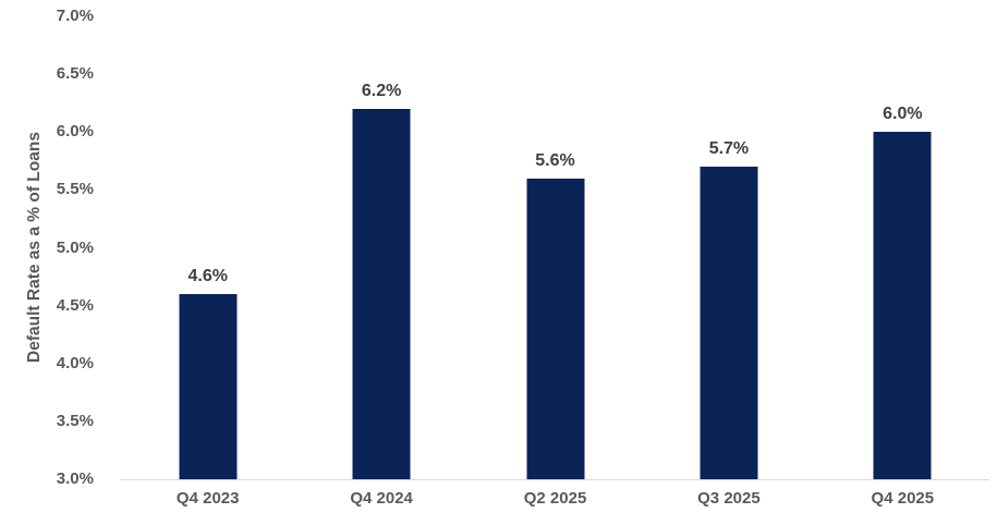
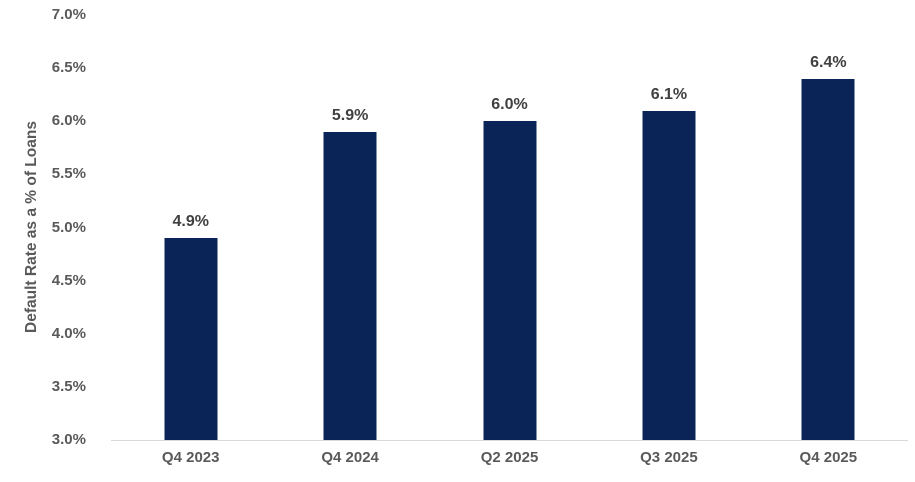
Q4 2023: 4.6% -> 4.9%
Q4 2024: 6.2% -> 5.9%
Q2 2025: 5.6% -> 6.0%
Q3 2025: 5.7% -> 6.1%
Q4 2025: 6.0% -> 6.4%
